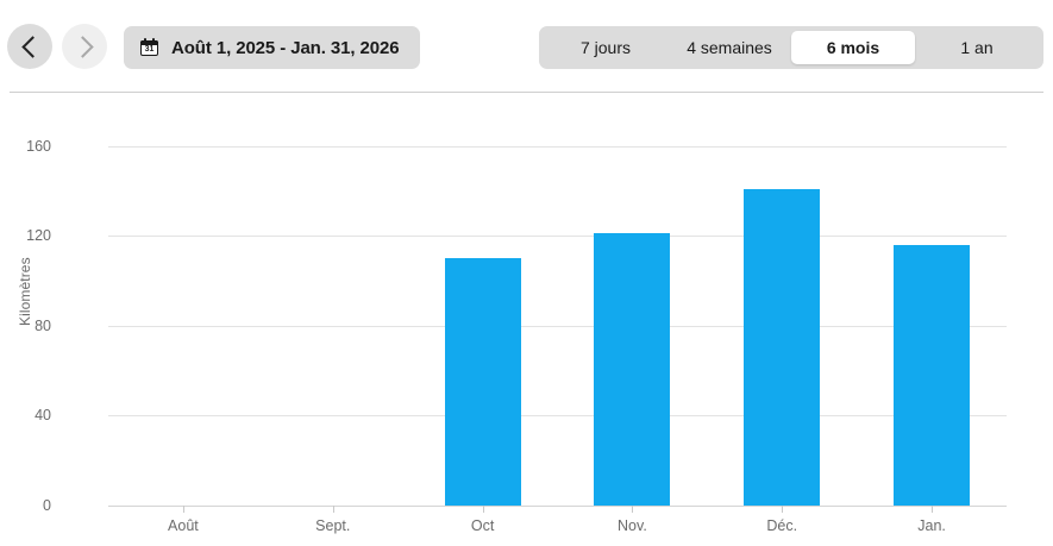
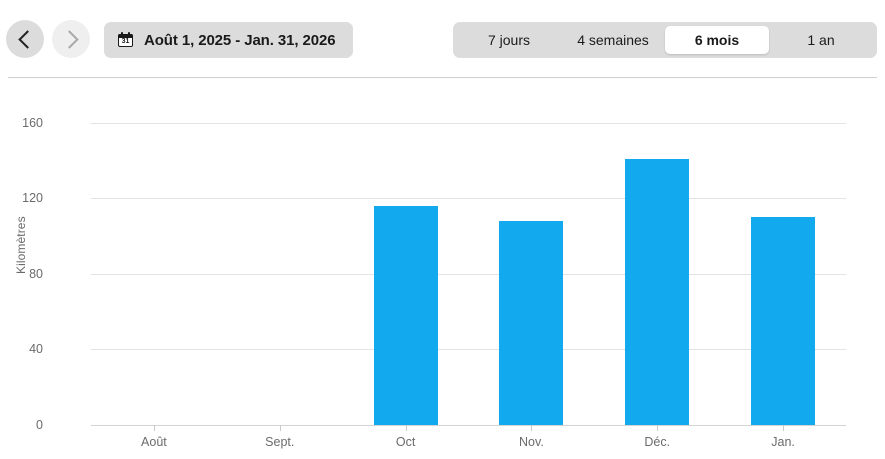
Oct: 110 -> 116
Nov.: 121 -> 108
Jan.: 116 -> 110
